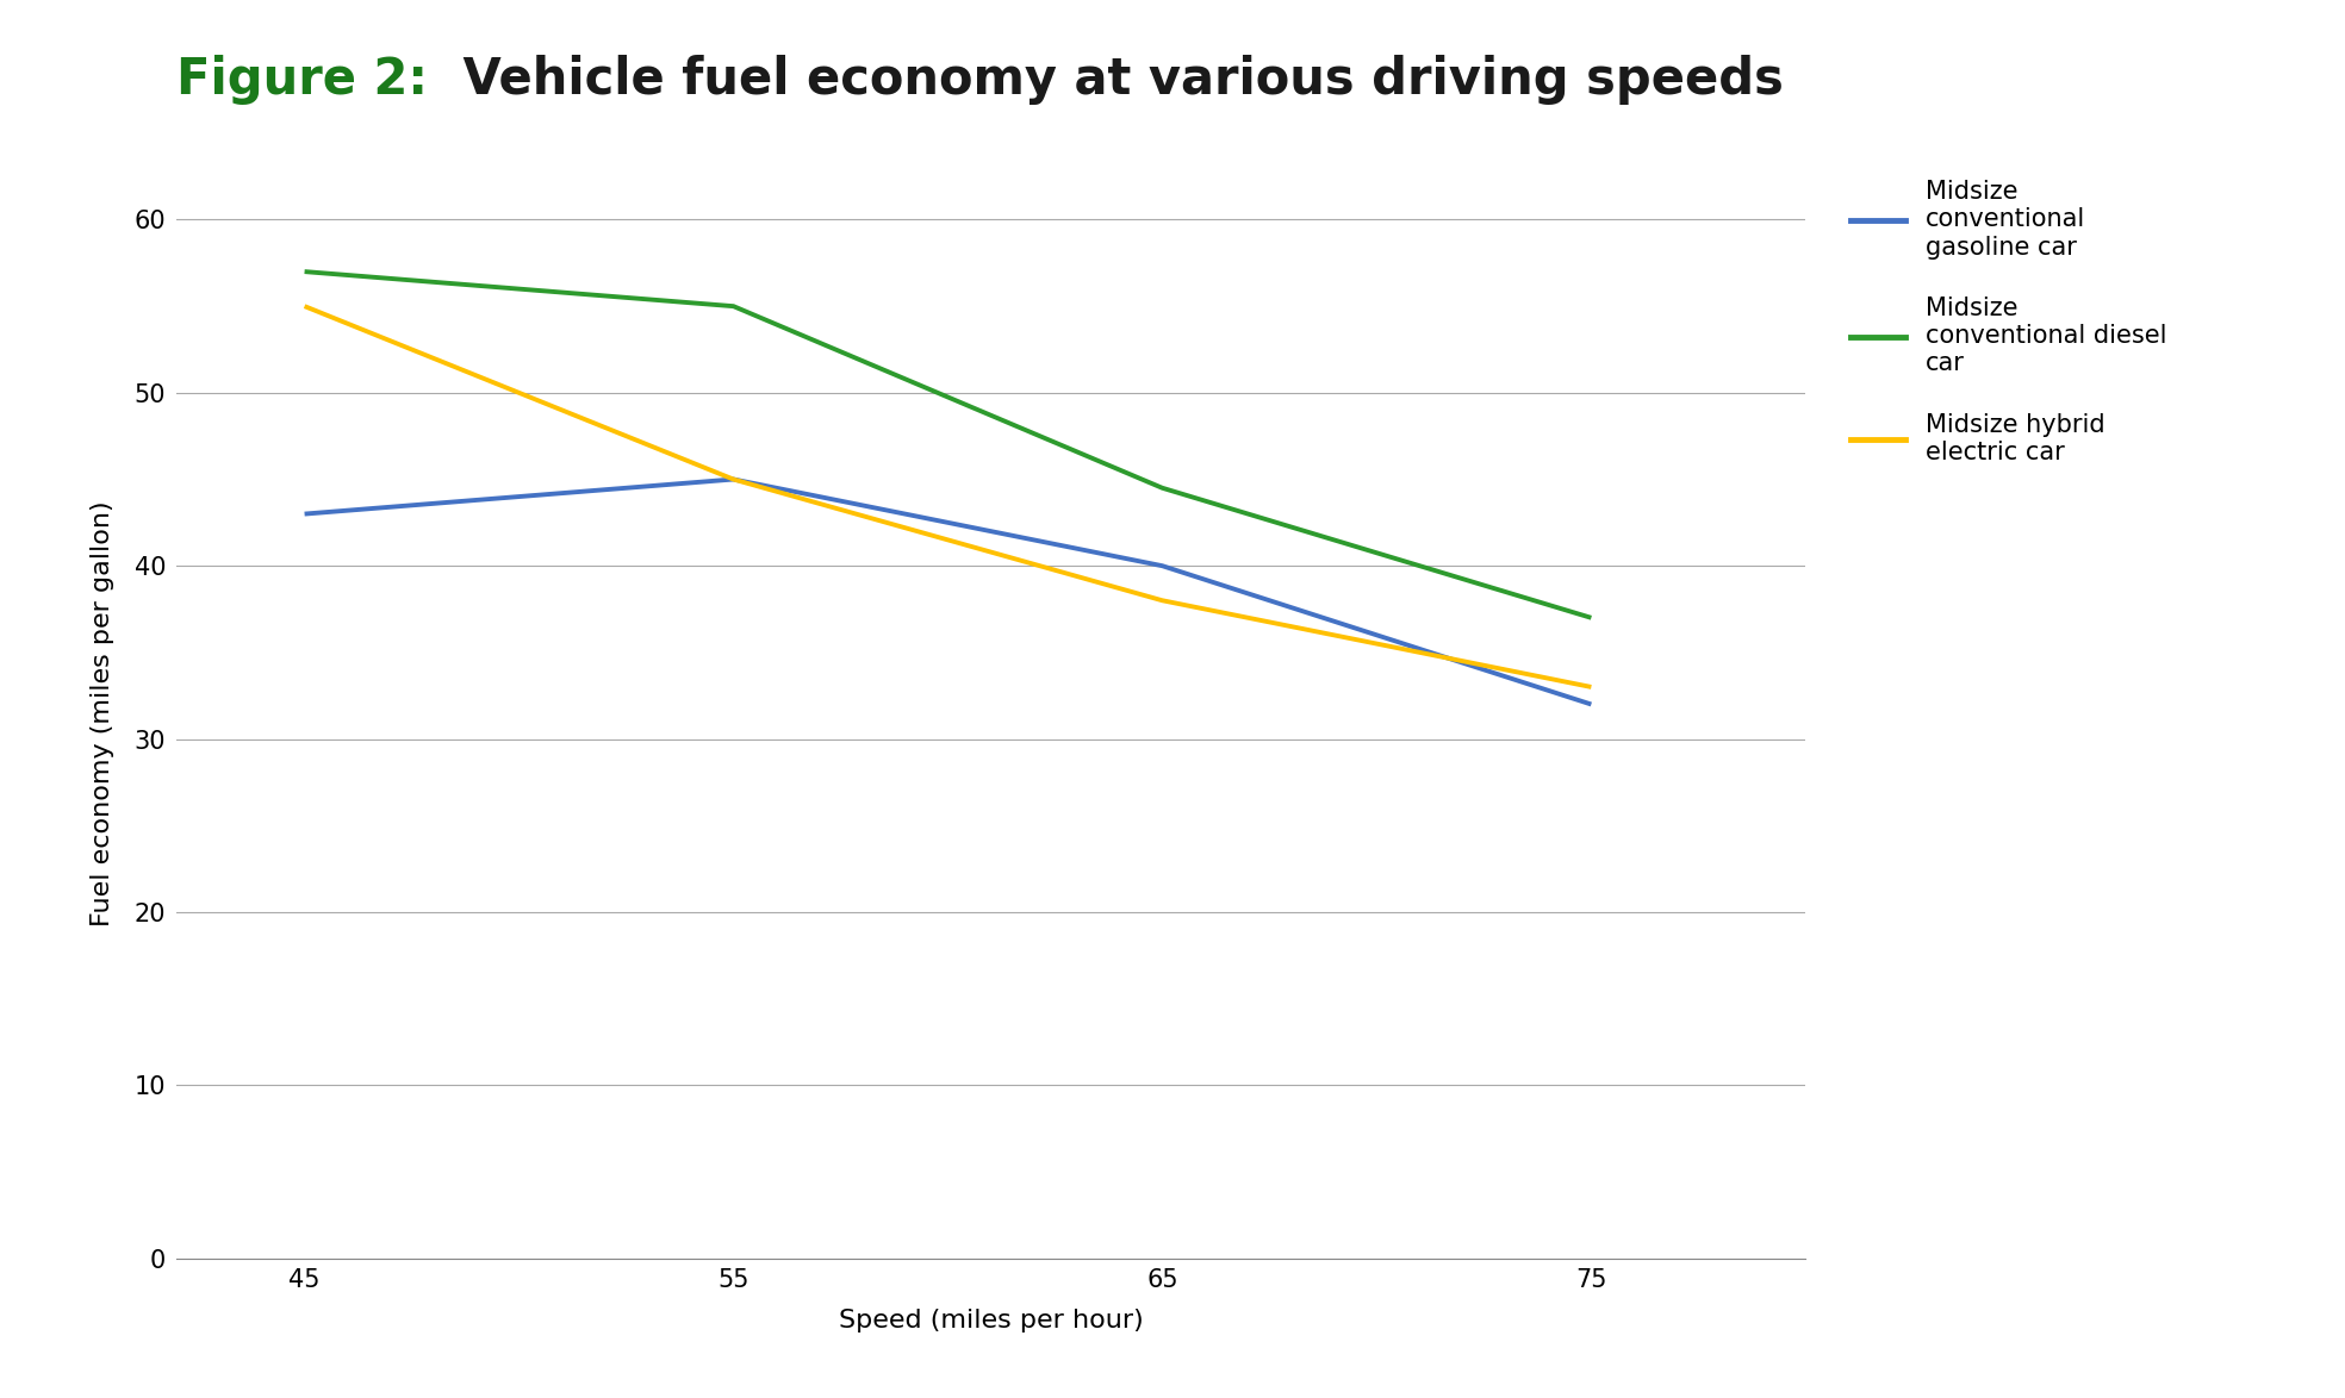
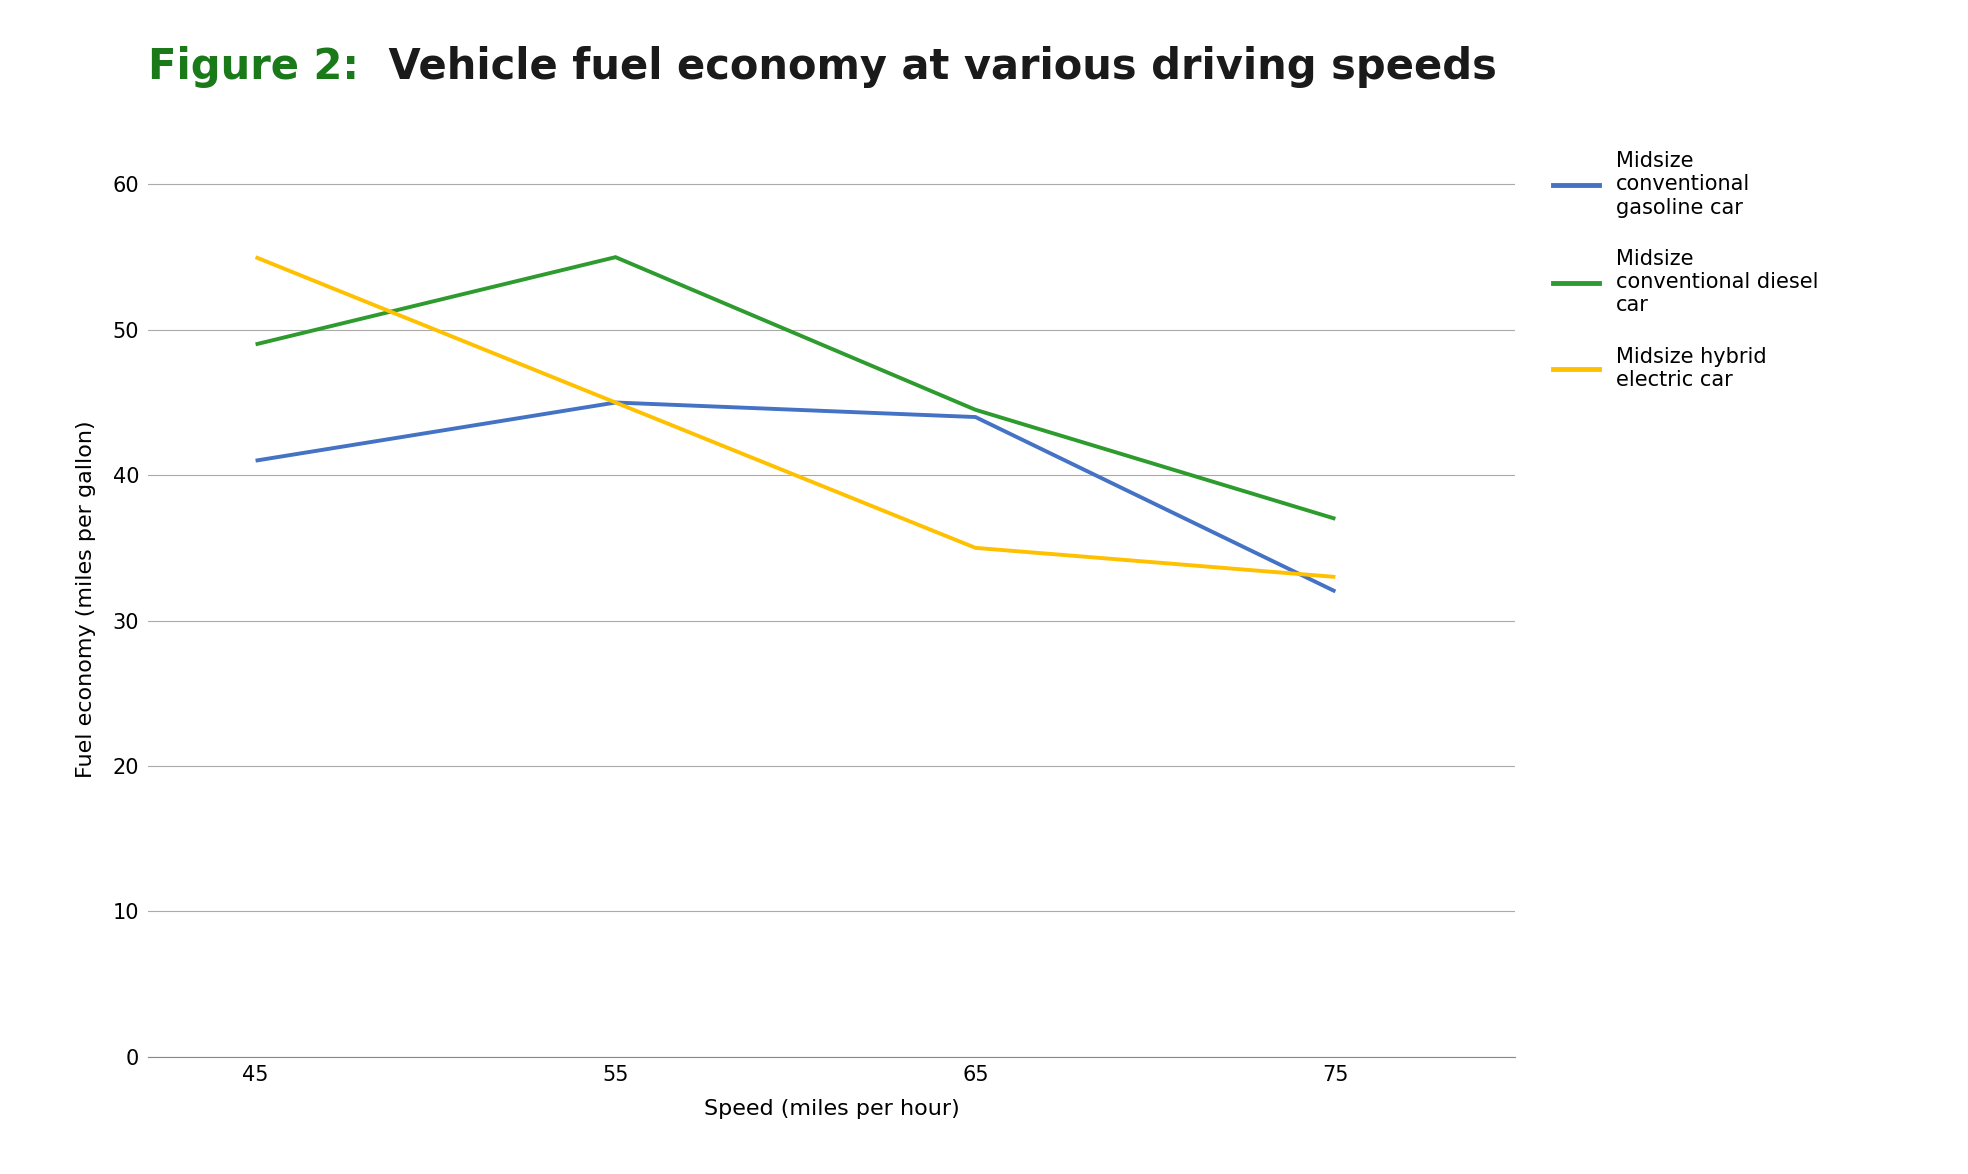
Midsize conventional gasoline car/45: 43 -> 41
Midsize conventional diesel car/45: 57.0 -> 49.0
Midsize conventional gasoline car/65: 40 -> 44
Midsize hybrid electric car/65: 38 -> 35
